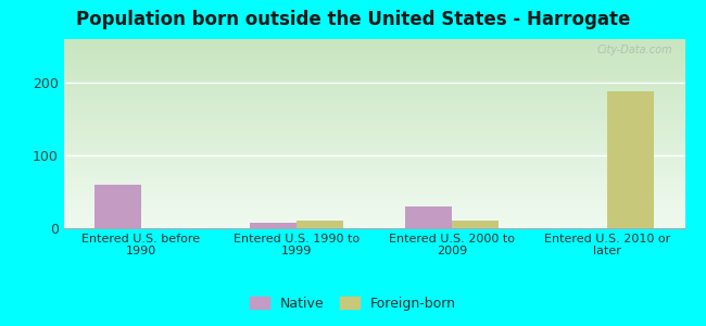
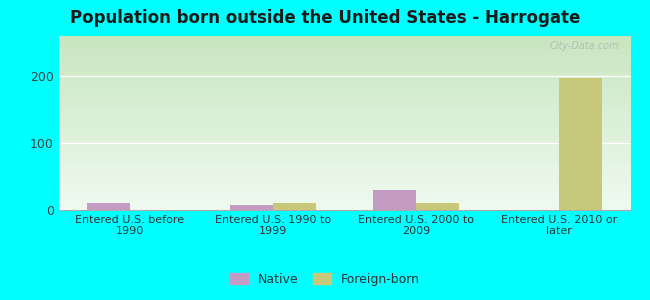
Native/Entered U.S. before 1990: 60 -> 10
Foreign-born/Entered U.S. 2010 or later: 188 -> 197
